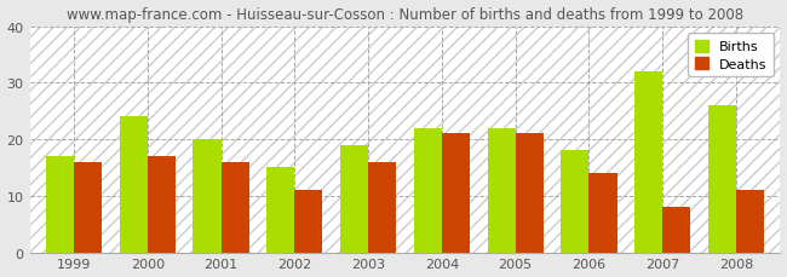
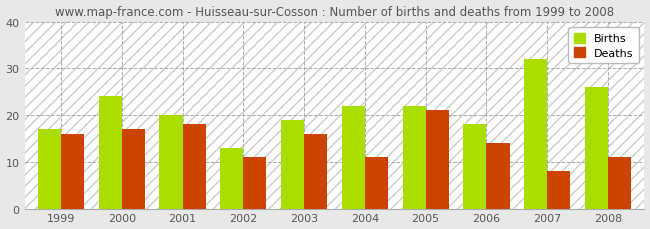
Deaths/2001: 16 -> 18
Births/2002: 15 -> 13
Deaths/2004: 21 -> 11
